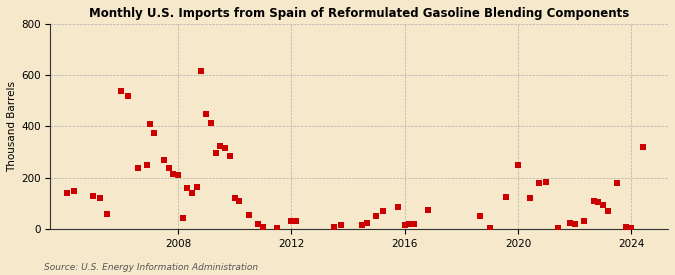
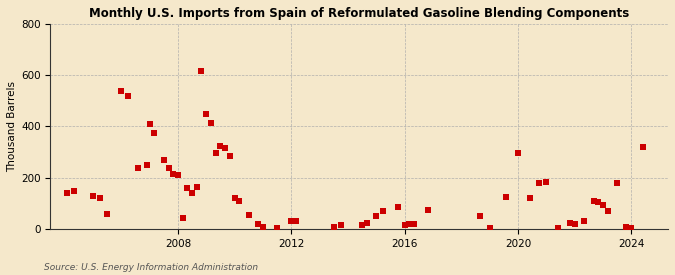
2020: 250 -> 295
